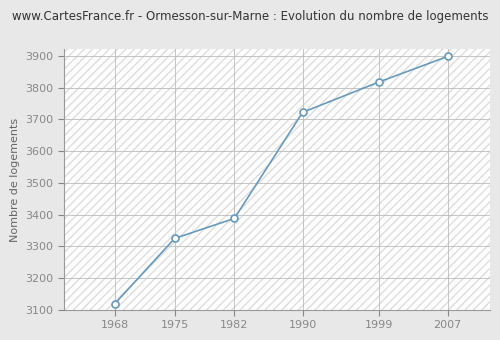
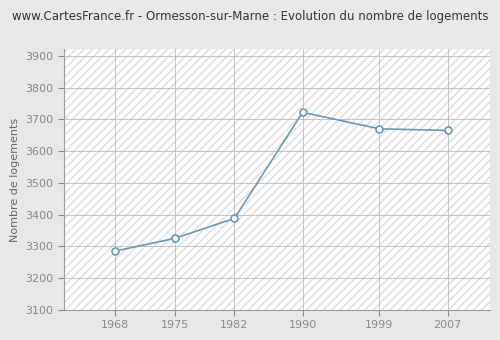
1968: 3120 -> 3285
1999: 3818 -> 3670
2007: 3898 -> 3665
